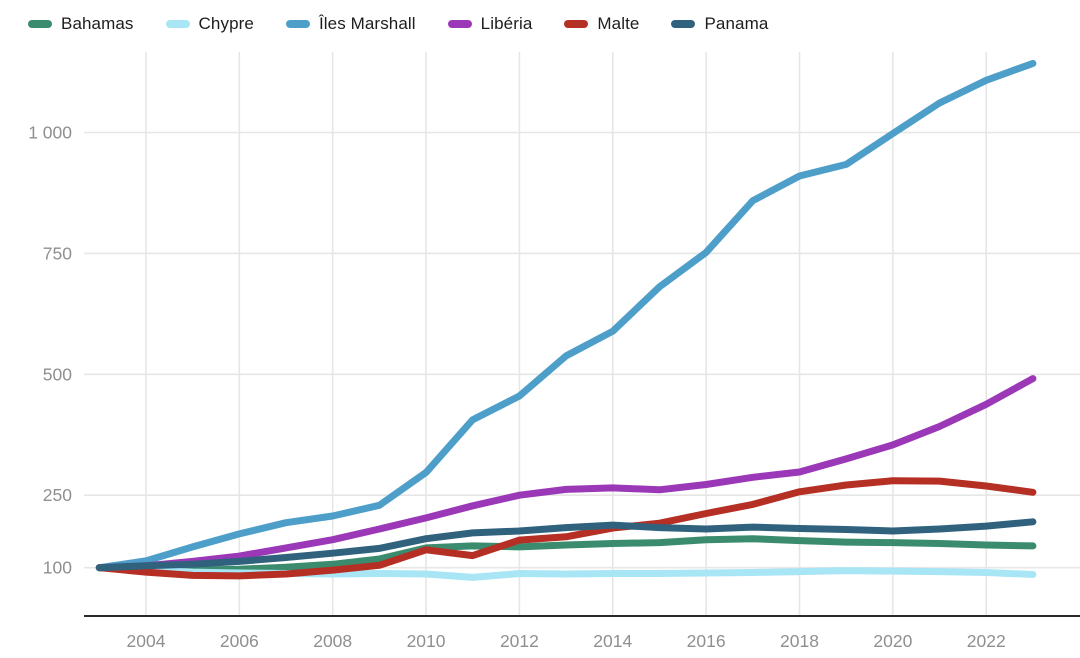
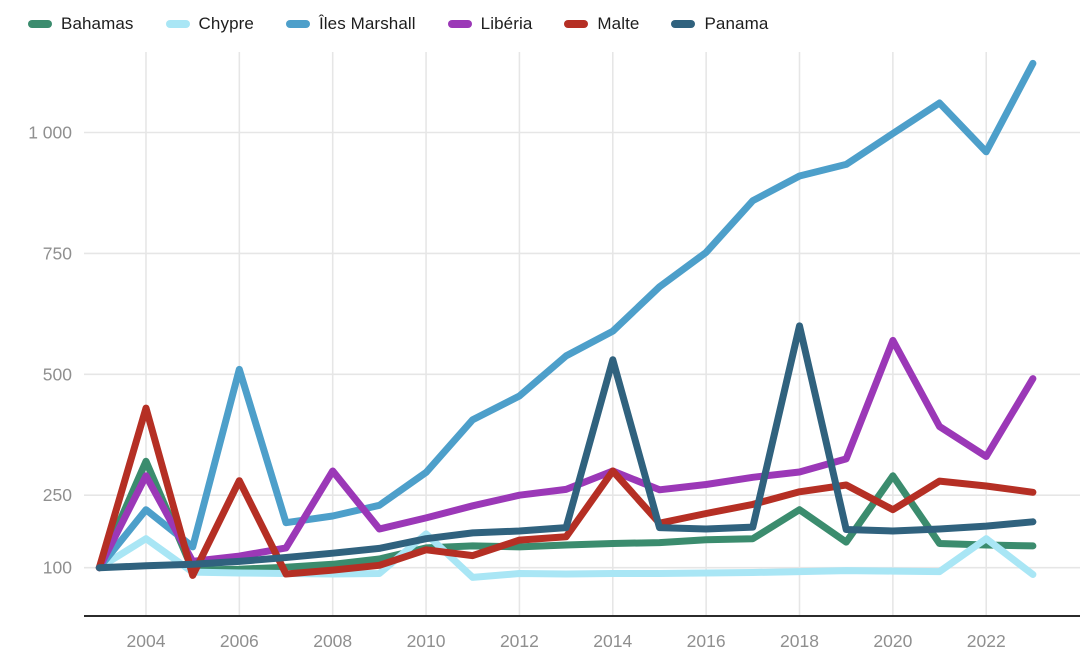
Bahamas/2004: 100 -> 320
Chypre/2004: 100 -> 160
Îles Marshall/2004: 110 -> 220
Libéria/2004: 100 -> 290
Malte/2004: 90 -> 430
Îles Marshall/2006: 170 -> 510
Malte/2006: 80 -> 280
Libéria/2008: 160 -> 300
Chypre/2010: 90 -> 170
Libéria/2014: 260 -> 300
Malte/2014: 180 -> 300
Panama/2014: 190 -> 530
Bahamas/2018: 160 -> 220
Panama/2018: 180 -> 600
Bahamas/2020: 150 -> 290
Libéria/2020: 350 -> 570
Malte/2020: 280 -> 220
Chypre/2022: 90 -> 160
Îles Marshall/2022: 1110 -> 960
Libéria/2022: 440 -> 330
